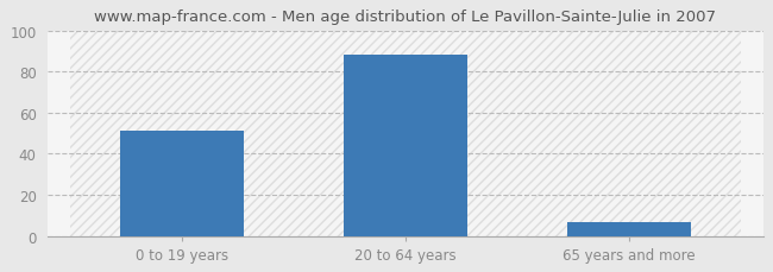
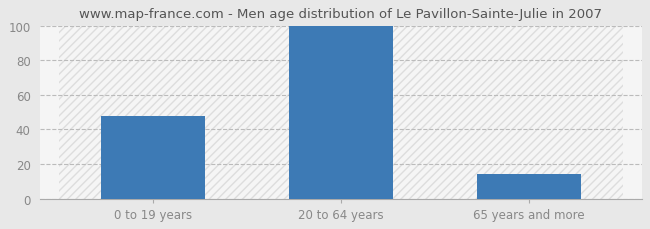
0 to 19 years: 51 -> 48
20 to 64 years: 88 -> 100
65 years and more: 7 -> 14
